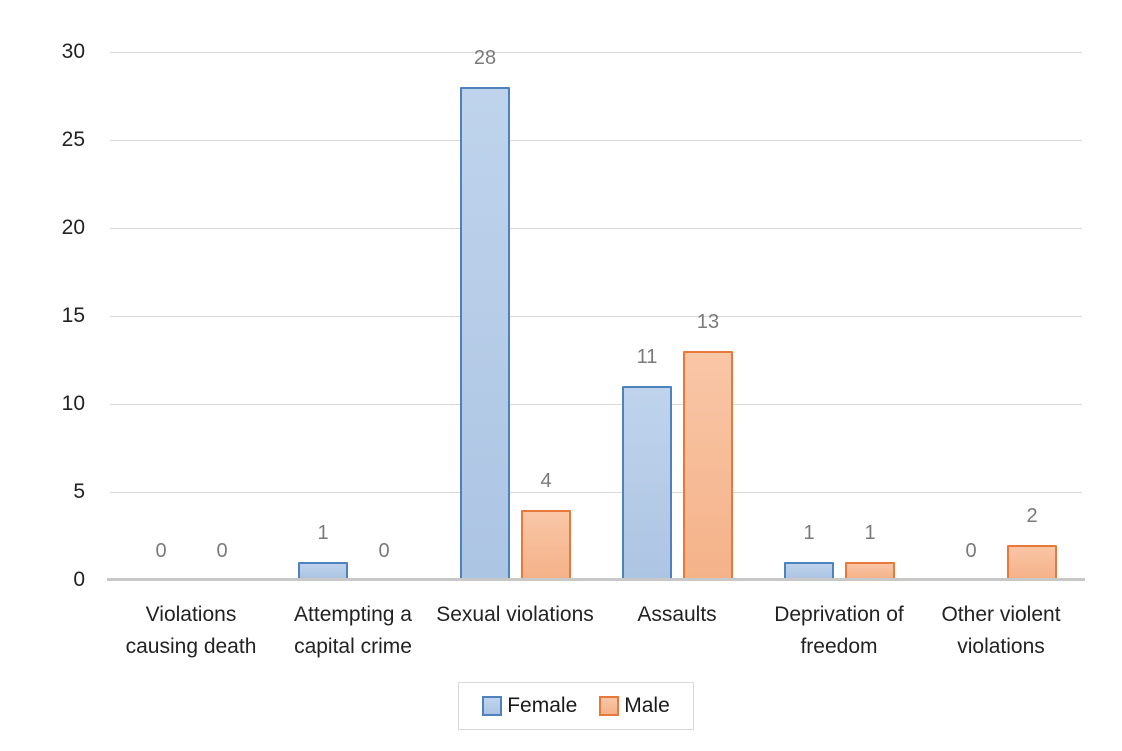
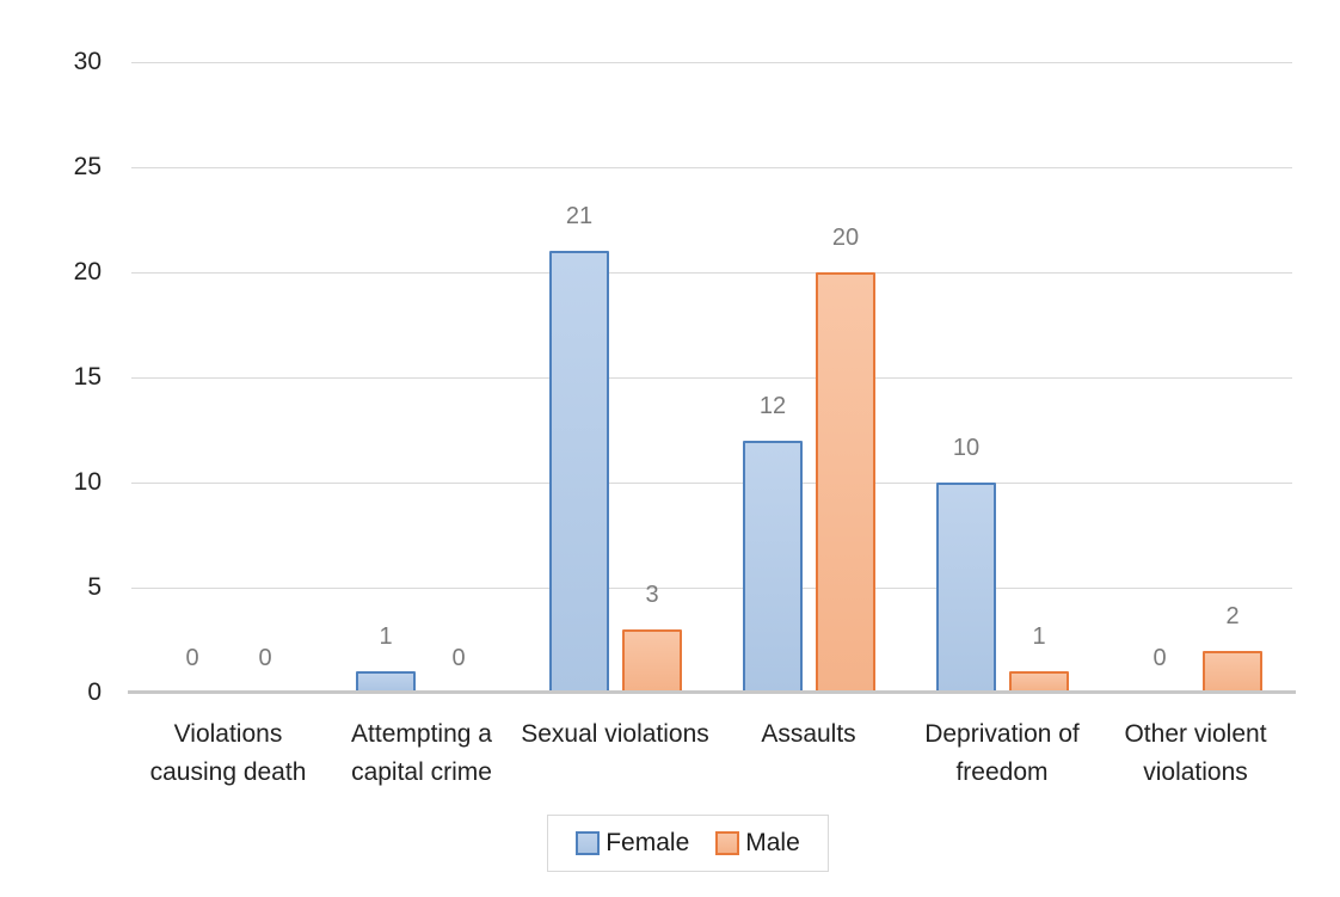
Female/Sexual violations: 28 -> 21
Male/Sexual violations: 4 -> 3
Female/Assaults: 11 -> 12
Male/Assaults: 13 -> 20
Female/Deprivation of freedom: 1 -> 10
